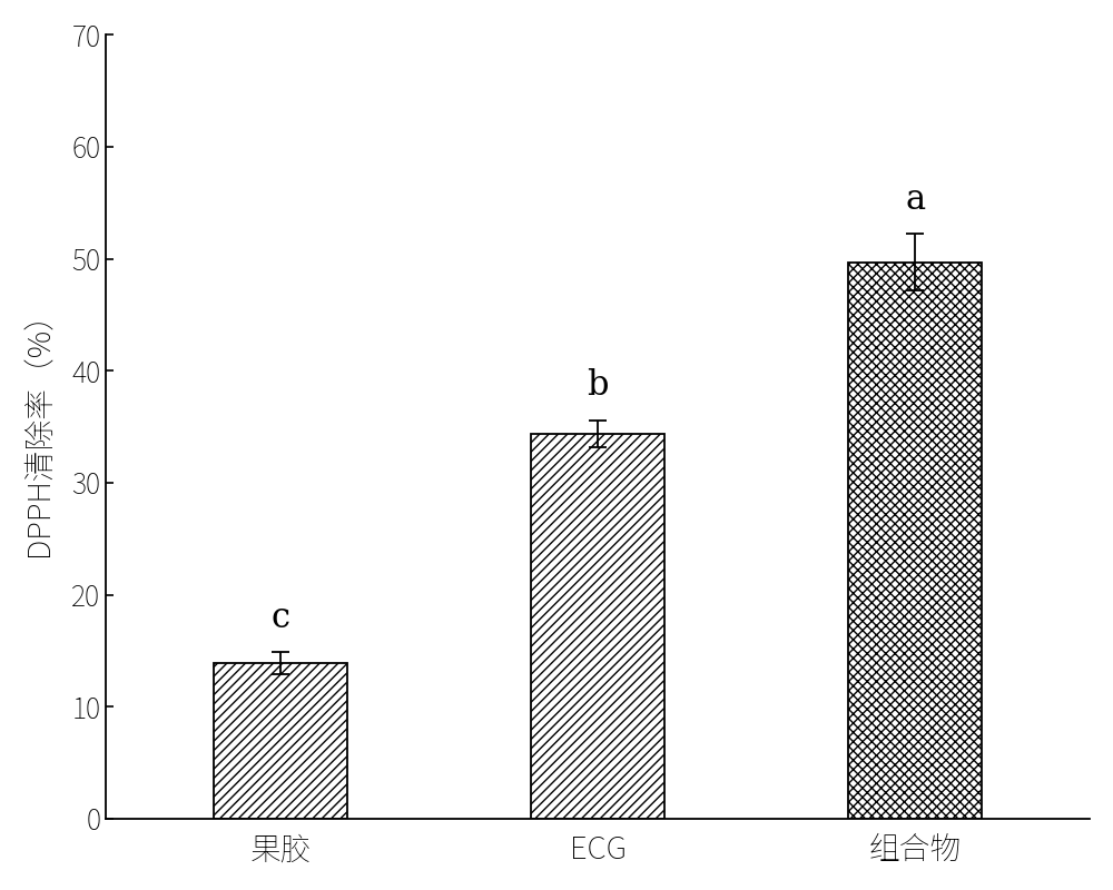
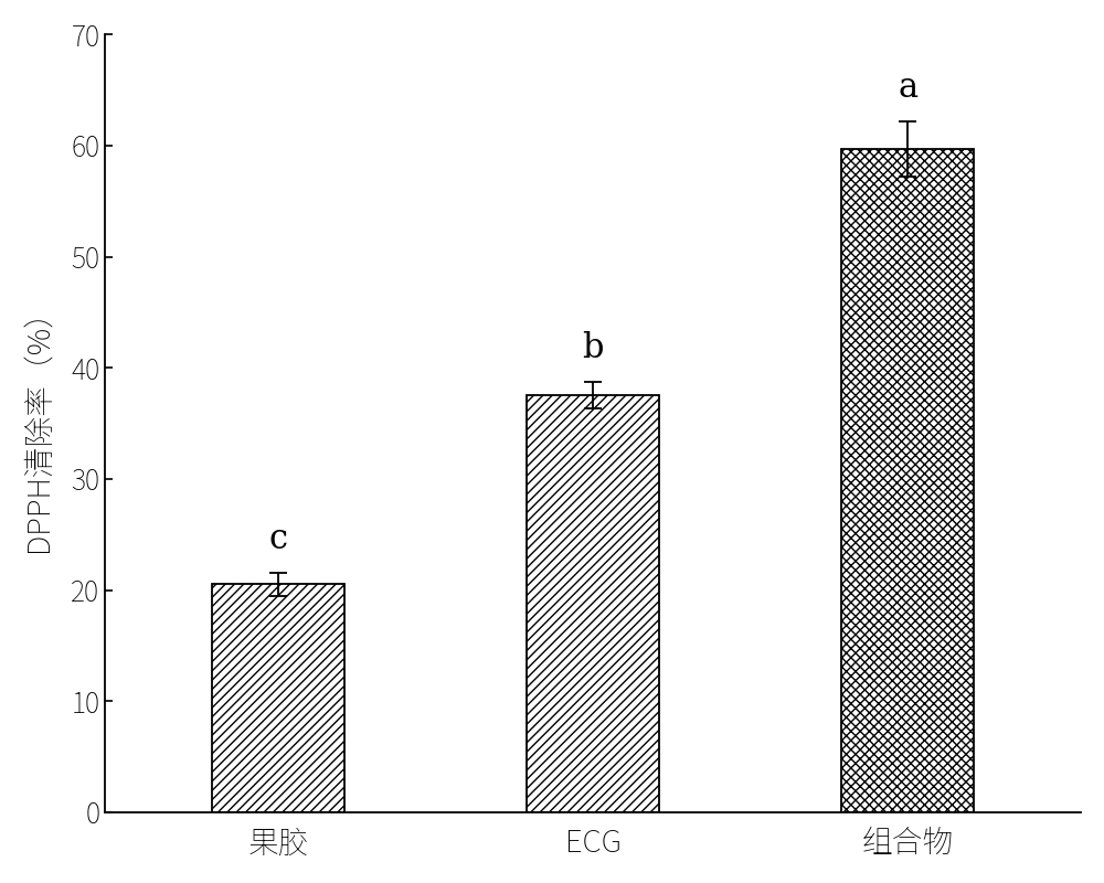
果胶: 13.9 -> 20.5
ECG: 34.4 -> 37.5
组合物: 49.7 -> 59.7
